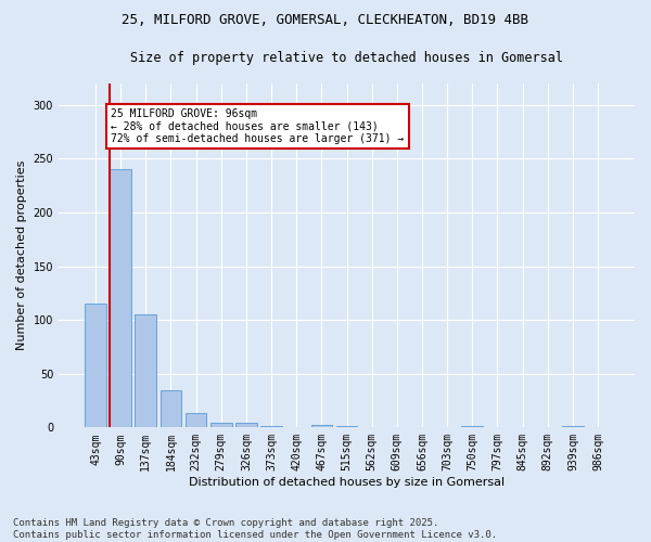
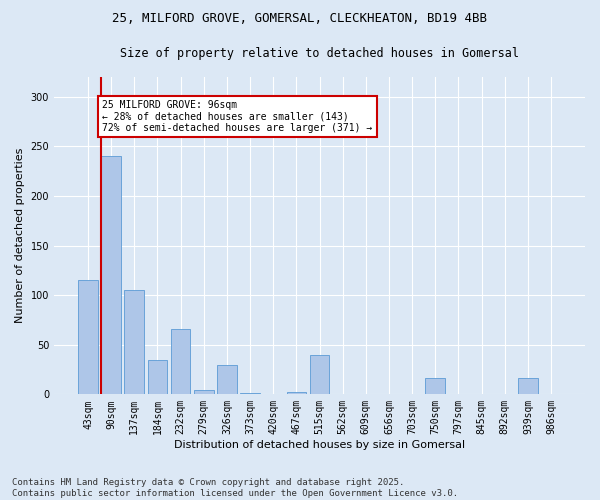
232sqm: 13 -> 66
326sqm: 4 -> 30
515sqm: 1 -> 40
750sqm: 1 -> 16
939sqm: 1 -> 16
